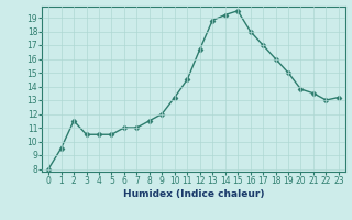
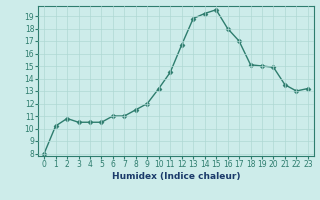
1: 9.5 -> 10.2
2: 11.5 -> 10.8
18: 16.0 -> 15.1
20: 13.8 -> 14.9
